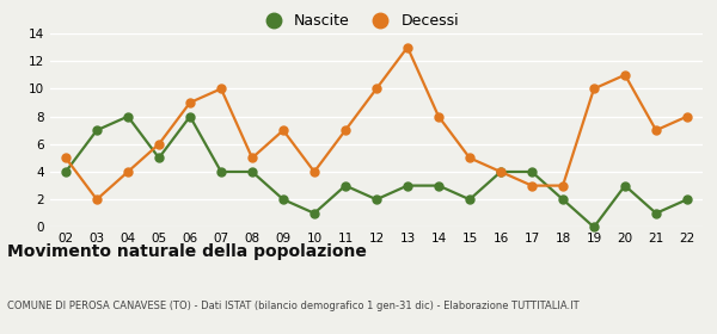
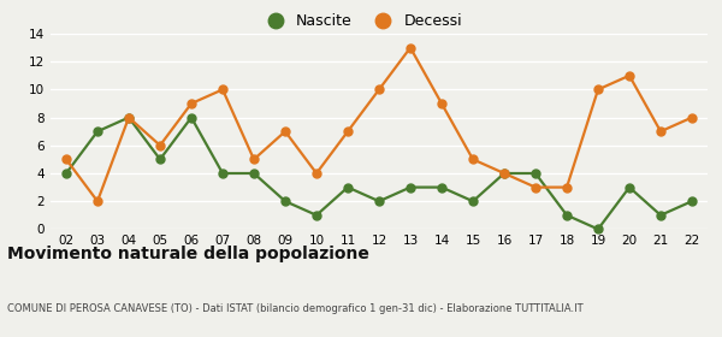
Decessi/04: 4 -> 8
Decessi/14: 8 -> 9
Nascite/18: 2 -> 1
